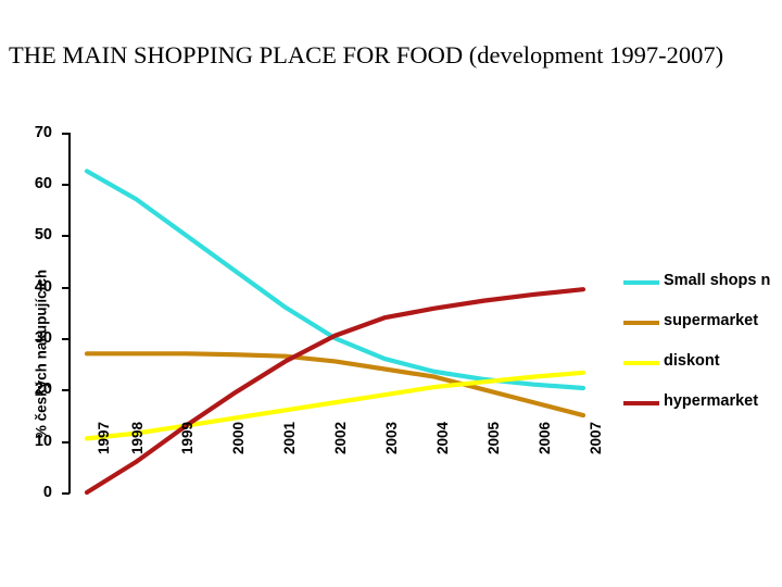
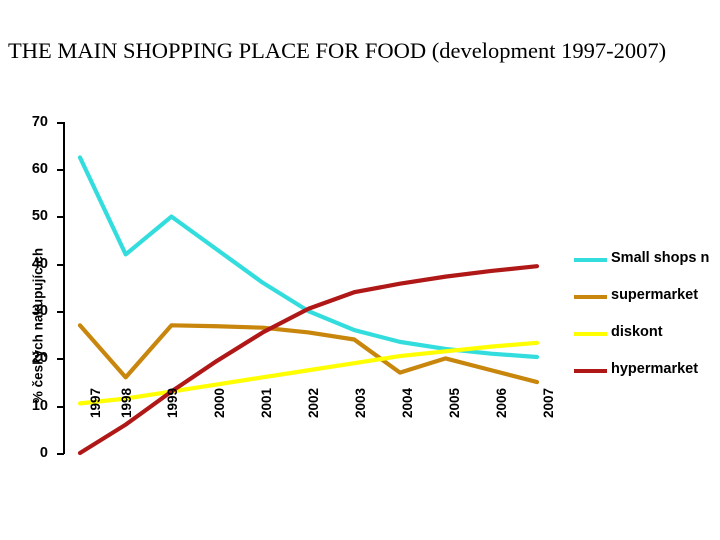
Small shops n/1998: 57 -> 42
supermarket/1998: 27 -> 16
supermarket/2004: 22 -> 17
